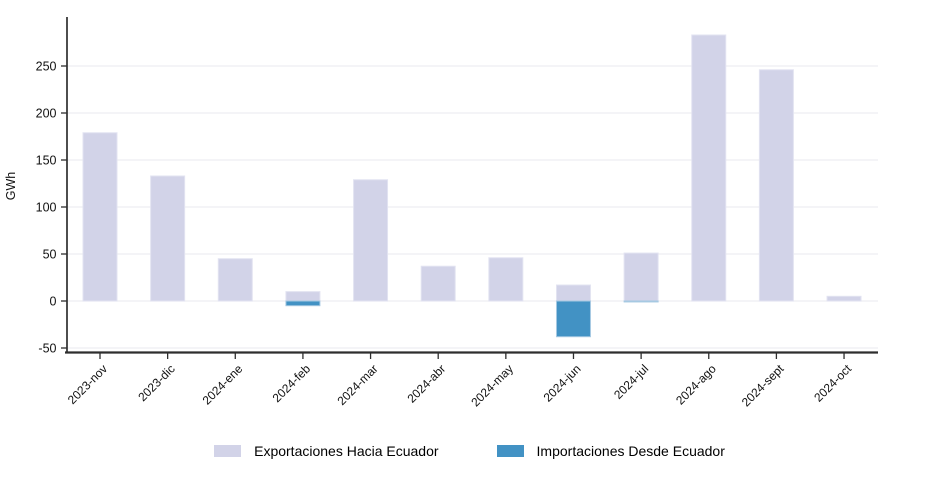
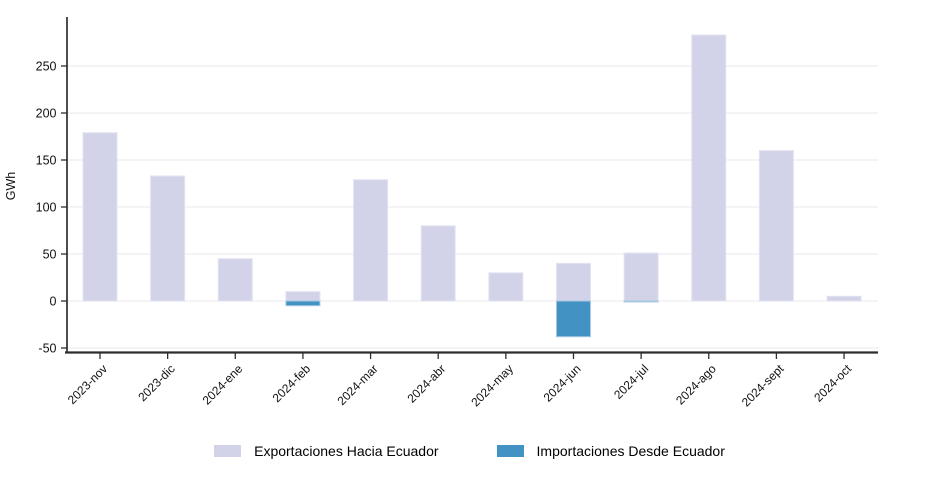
Exportaciones Hacia Ecuador/2024-abr: 40 -> 80
Exportaciones Hacia Ecuador/2024-may: 50 -> 30
Exportaciones Hacia Ecuador/2024-jun: 20 -> 40
Exportaciones Hacia Ecuador/2024-sept: 250 -> 160
